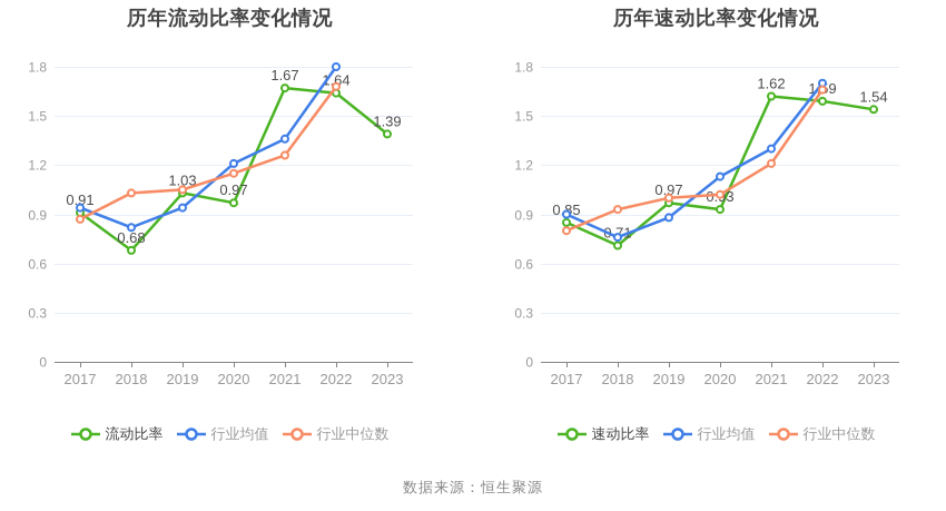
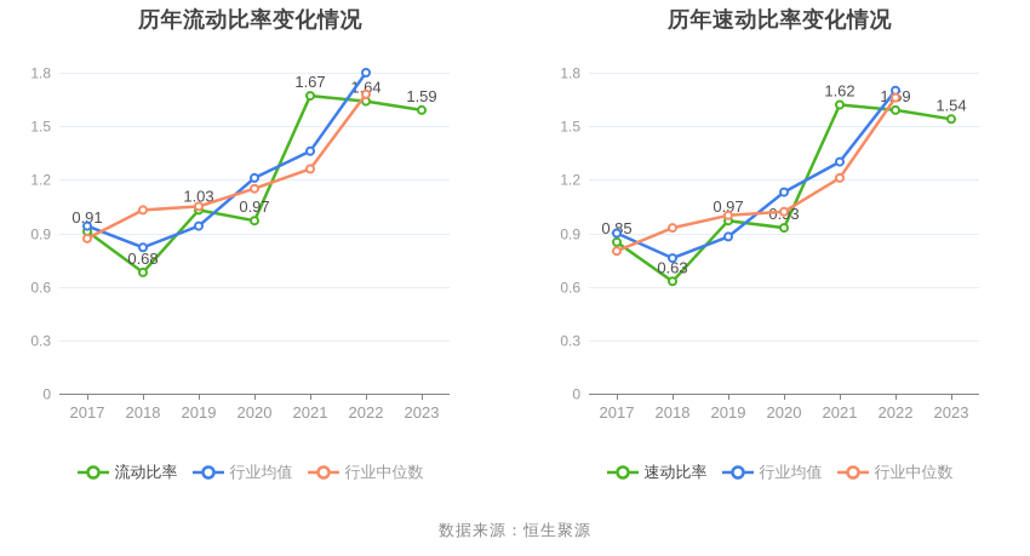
历年流动比率变化情况/流动比率/2023: 1.39 -> 1.59
历年速动比率变化情况/速动比率/2018: 0.71 -> 0.63
